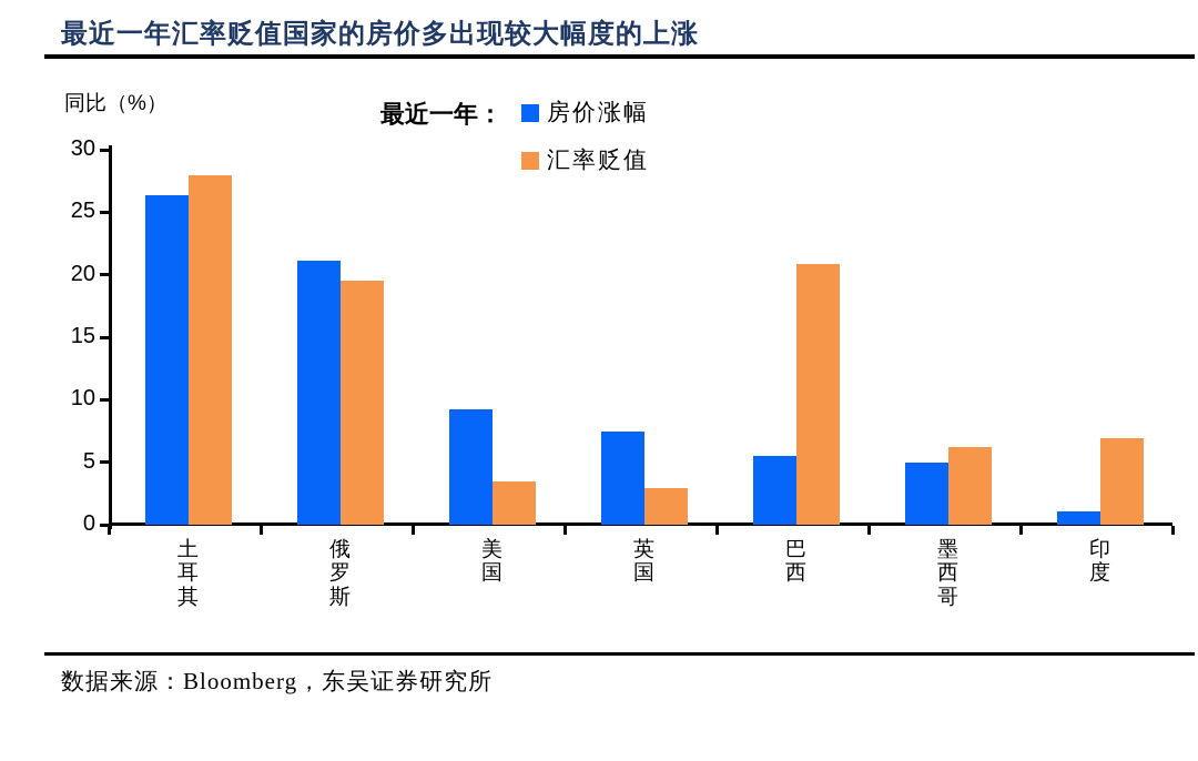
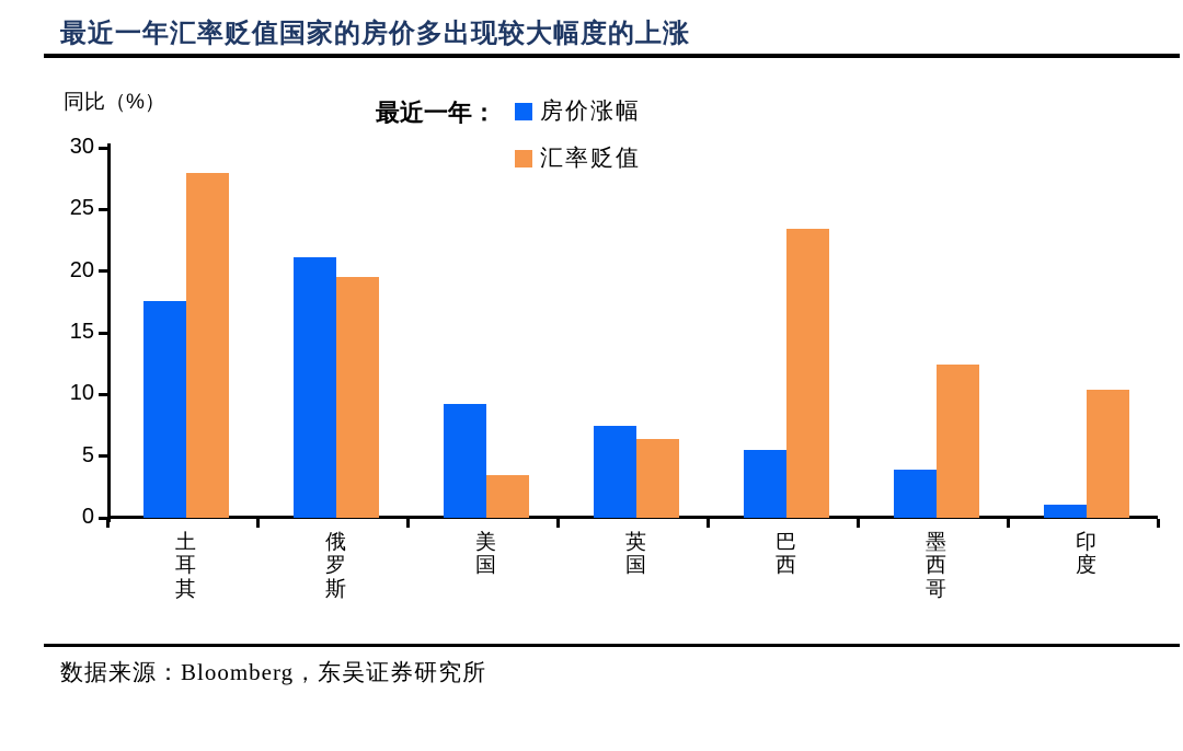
房价涨幅/土耳其: 26.4 -> 17.6
汇率贬值/英国: 2.9 -> 6.4
汇率贬值/巴西: 20.9 -> 23.4
房价涨幅/墨西哥: 5.0 -> 3.9
汇率贬值/墨西哥: 6.2 -> 12.4
汇率贬值/印度: 6.9 -> 10.4
